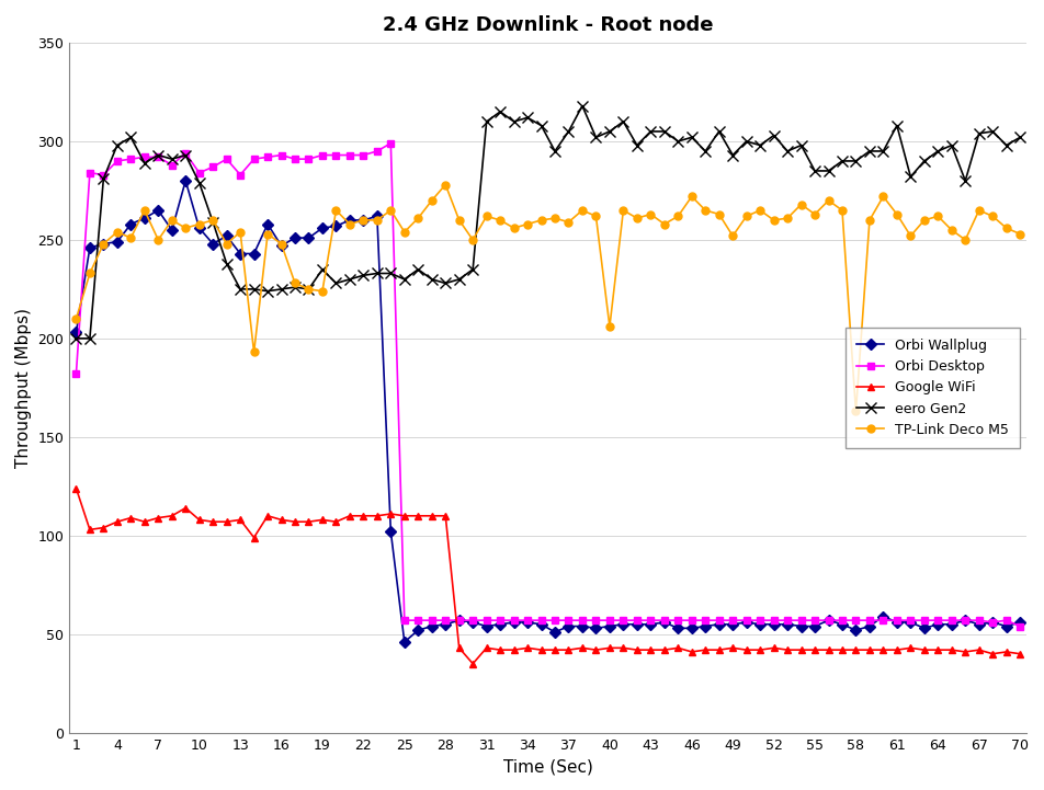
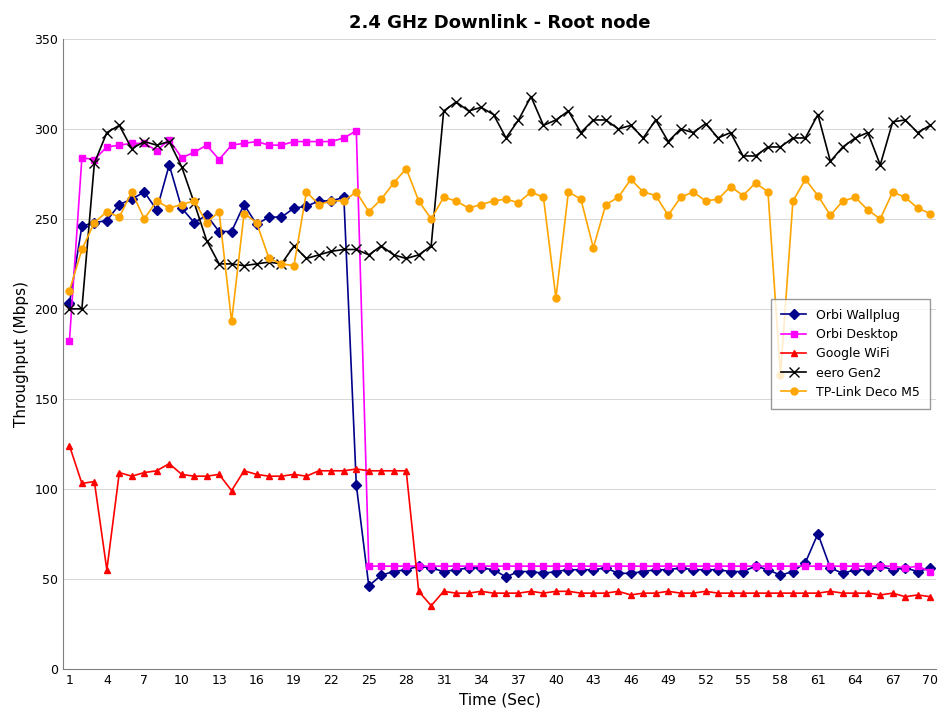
Google WiFi/4: 107 -> 55
TP-Link Deco M5/43: 263 -> 234
Orbi Wallplug/61: 56 -> 75
